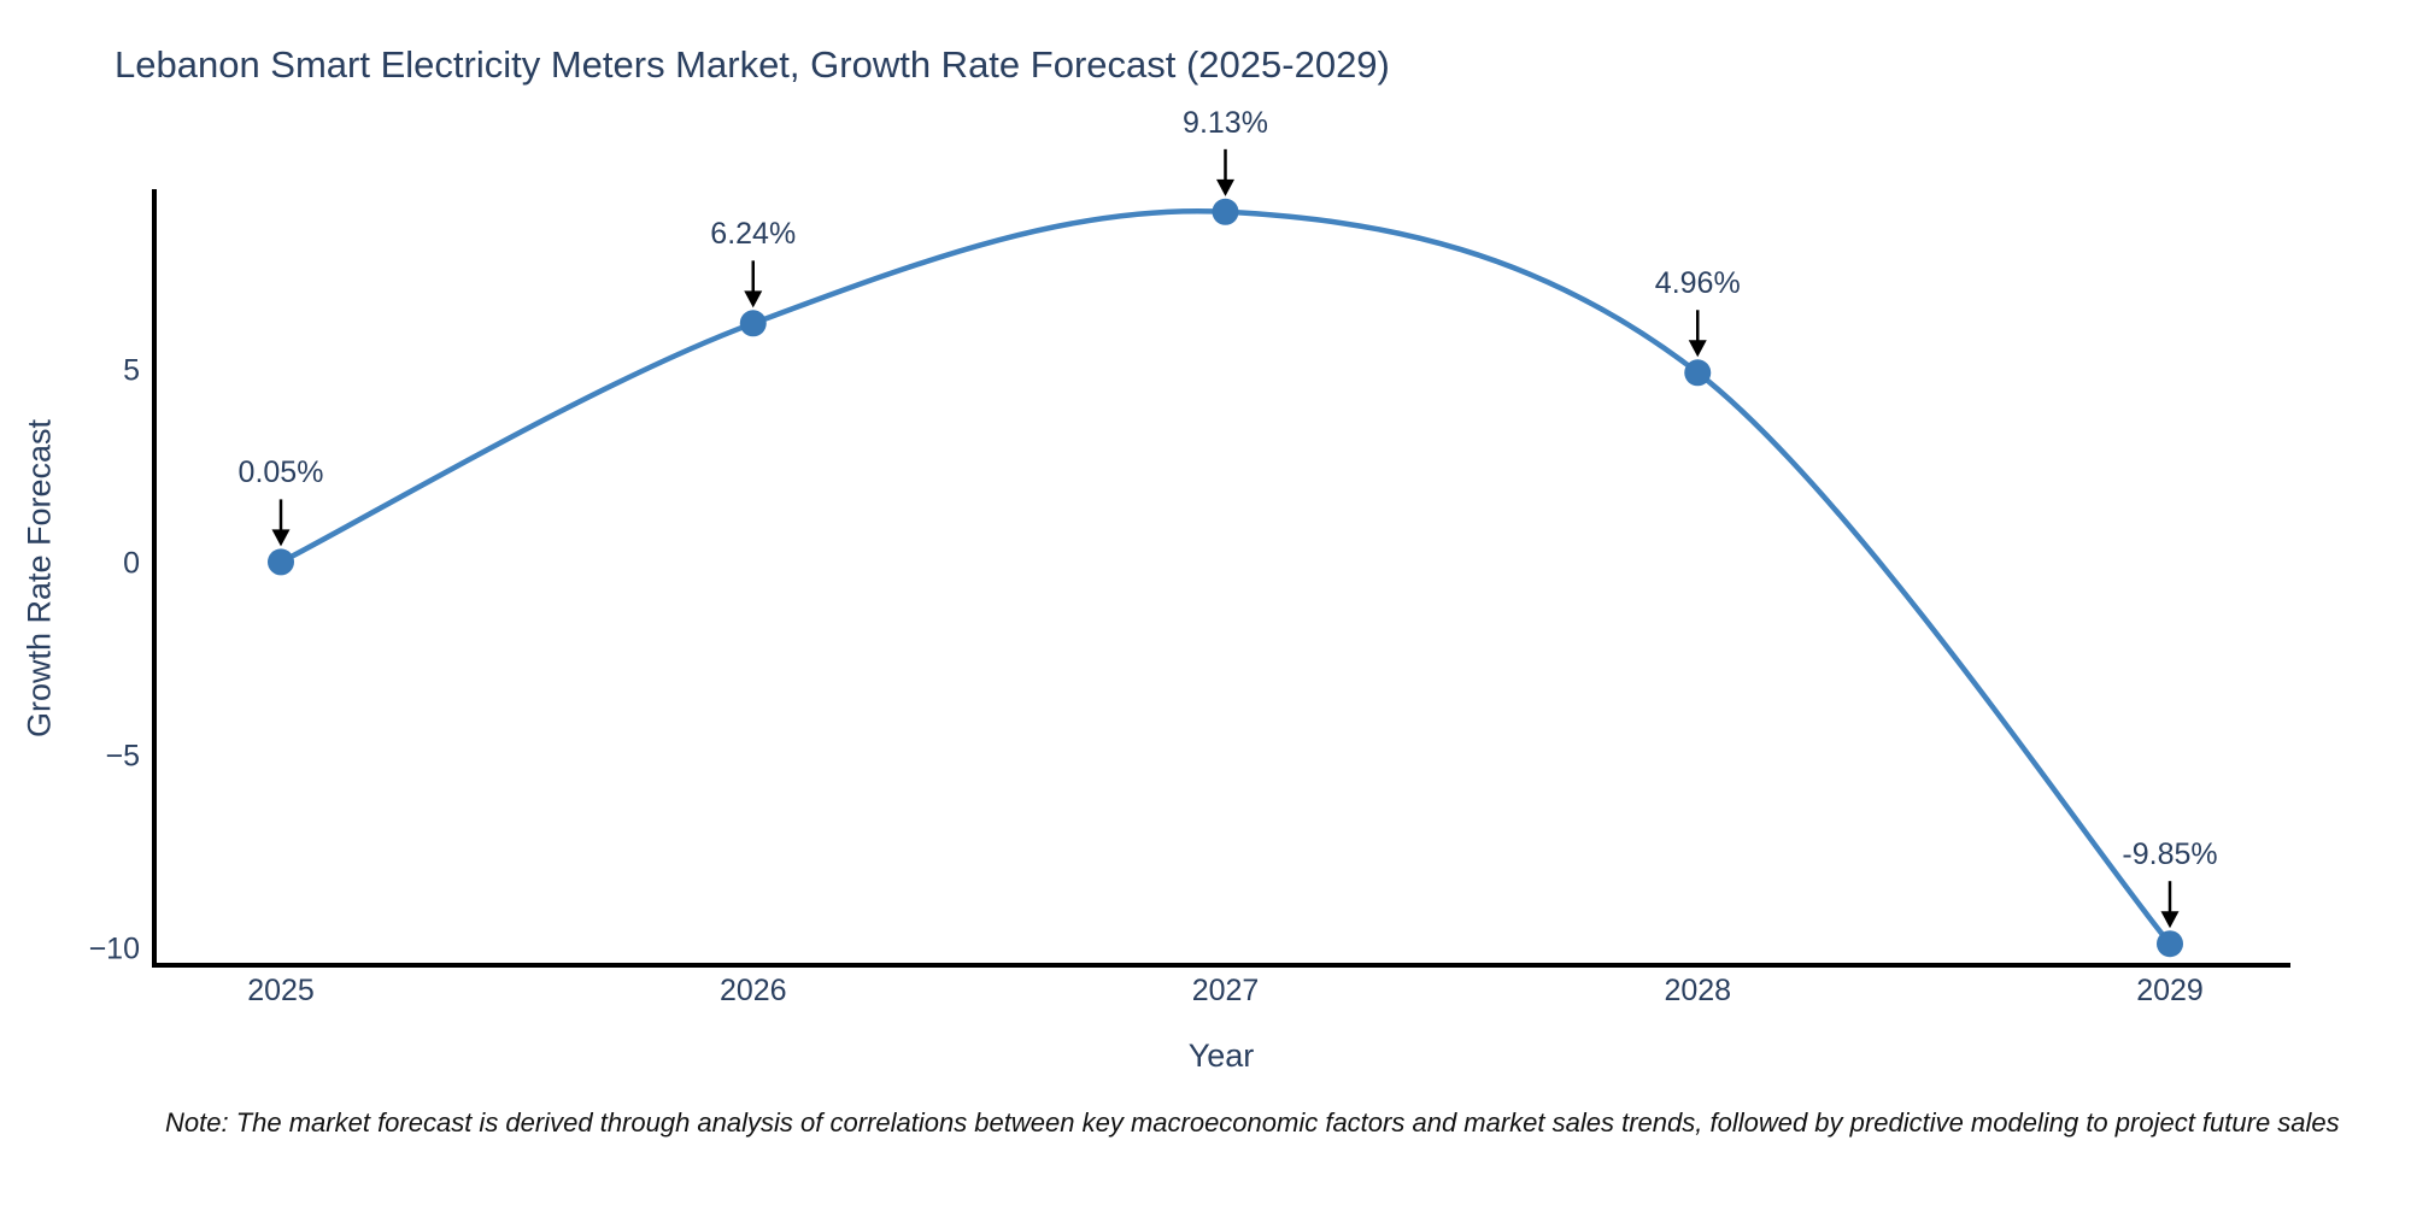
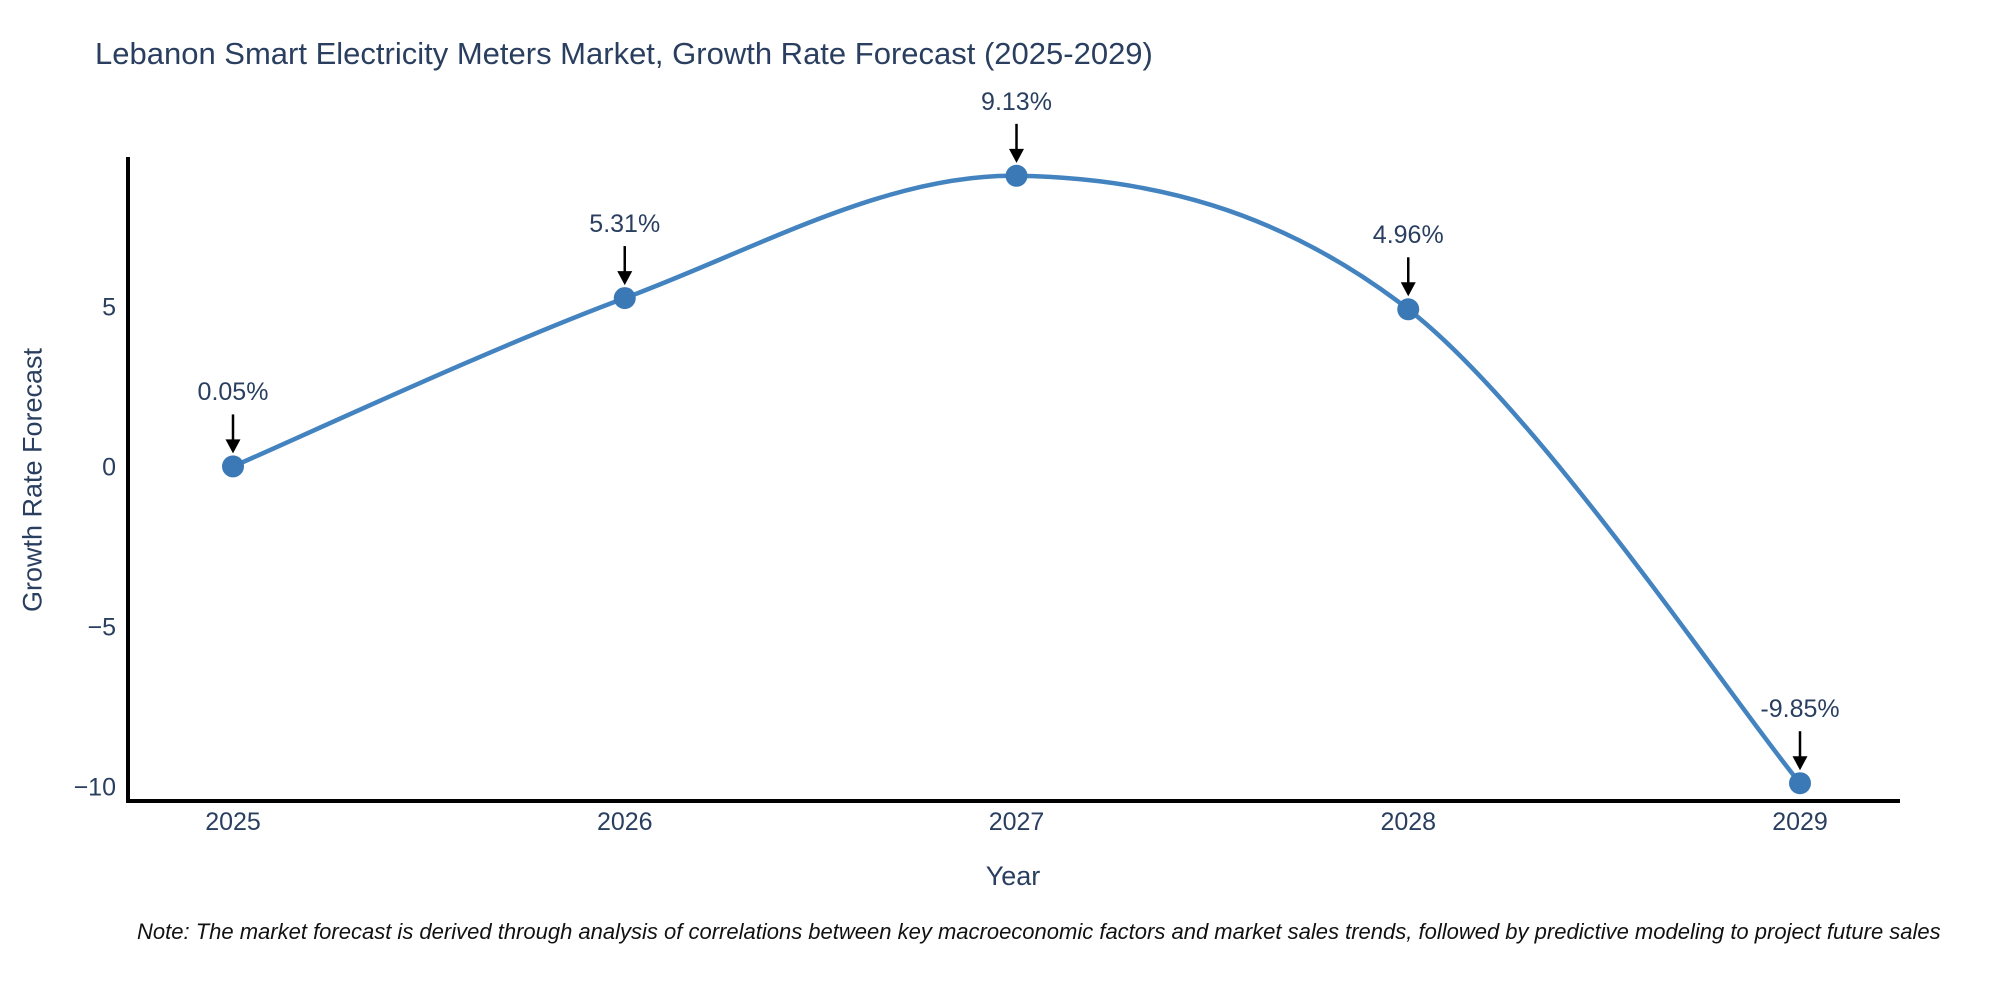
2026: 6.24% -> 5.31%
